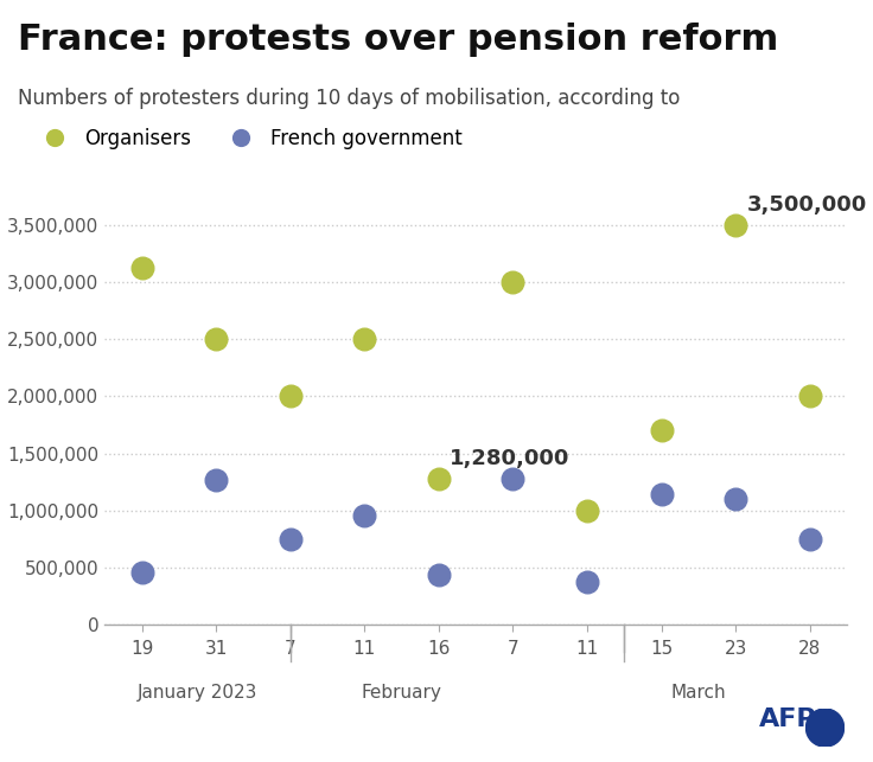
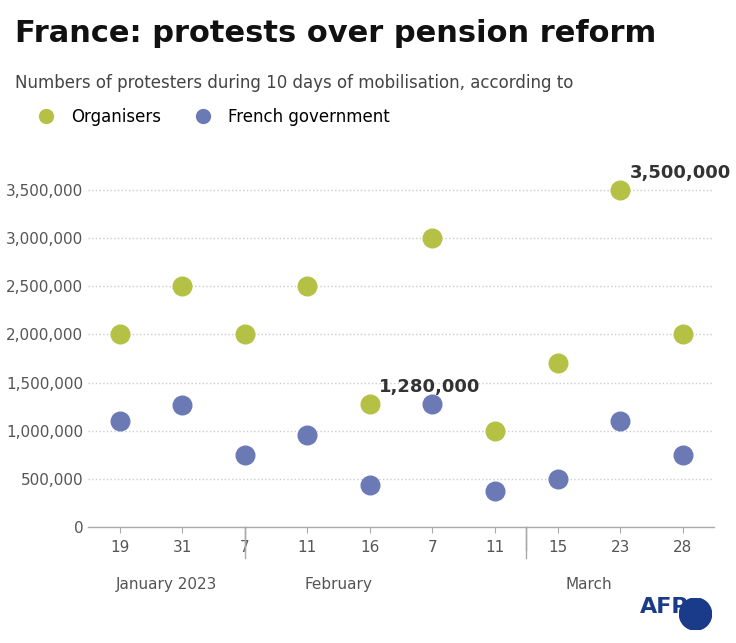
Organisers/19: 3,120,000 -> 2,000,000
French government/19: 460,000 -> 1,100,000
French government/15: 1,140,000 -> 500,000
